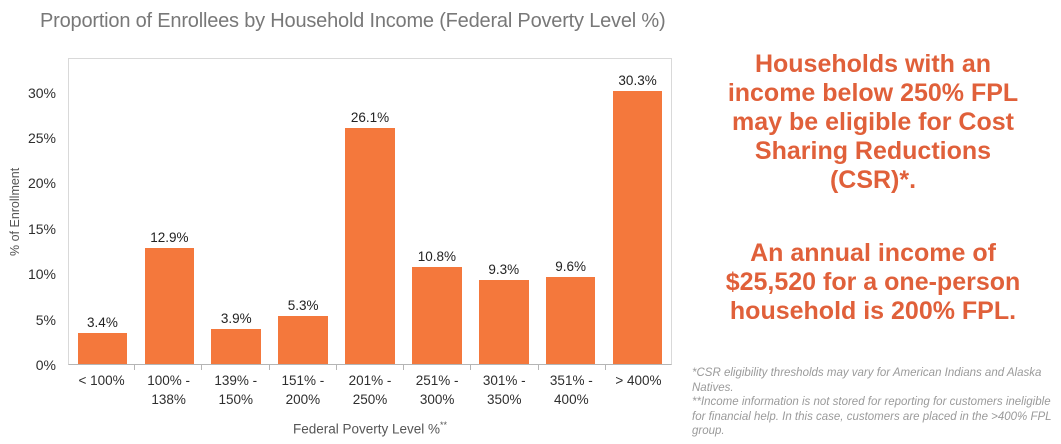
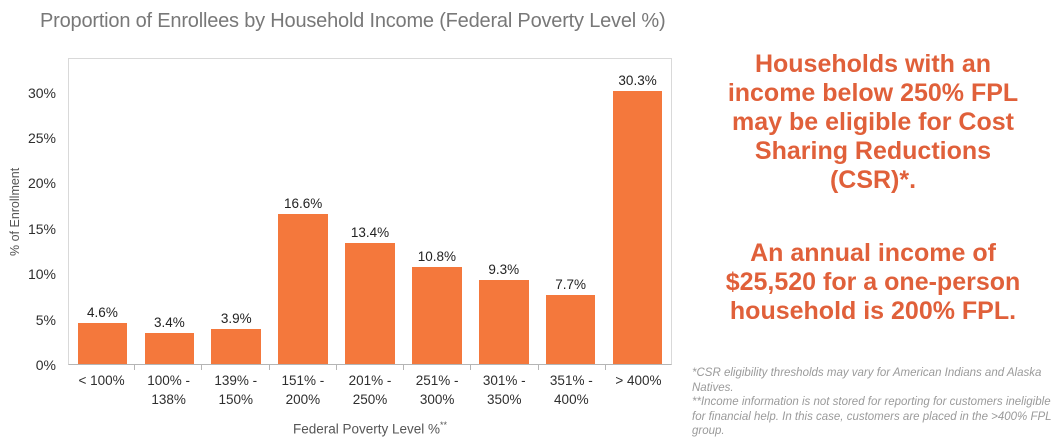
< 100%: 3.4% -> 4.6%
100% - 138%: 12.9% -> 3.4%
151% - 200%: 5.3% -> 16.6%
201% - 250%: 26.1% -> 13.4%
351% - 400%: 9.6% -> 7.7%
